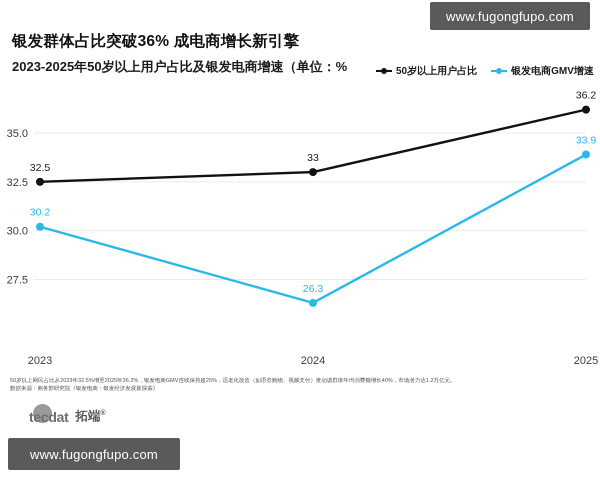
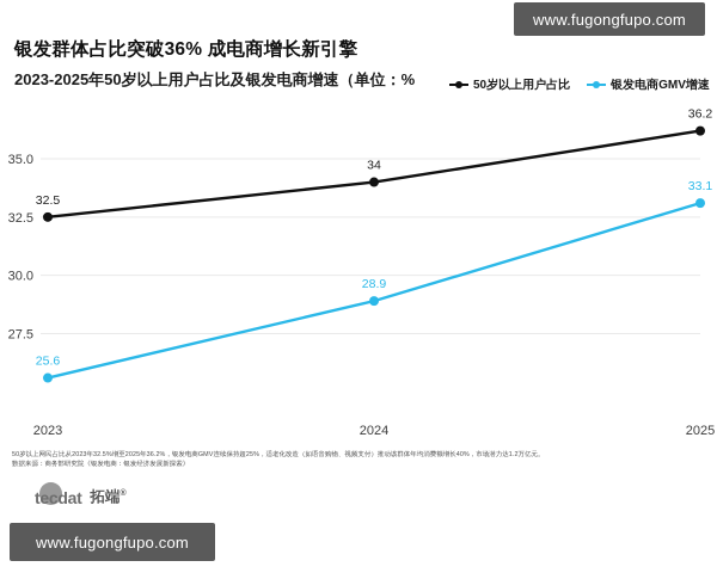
银发电商GMV增速/2023: 30.2 -> 25.6
50岁以上用户占比/2024: 33 -> 34
银发电商GMV增速/2024: 26.3 -> 28.9
银发电商GMV增速/2025: 33.9 -> 33.1
